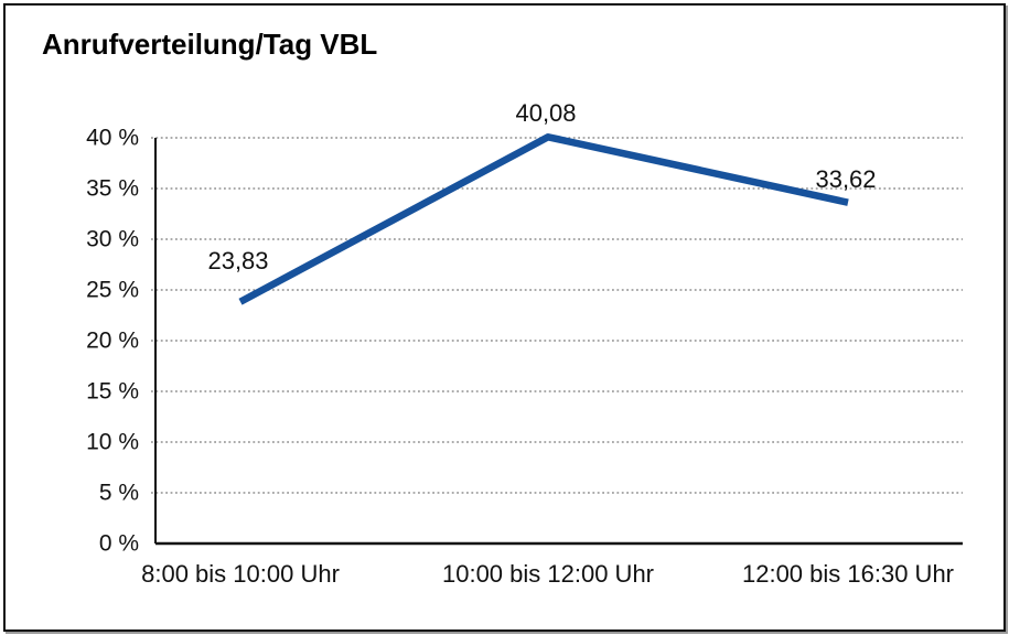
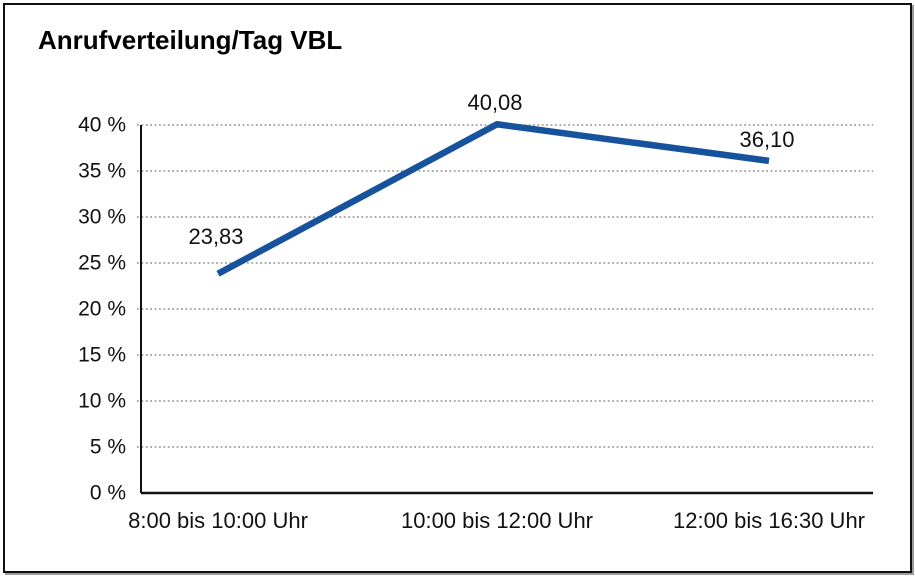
12:00 bis 16:30 Uhr: 33,62 -> 36,10
